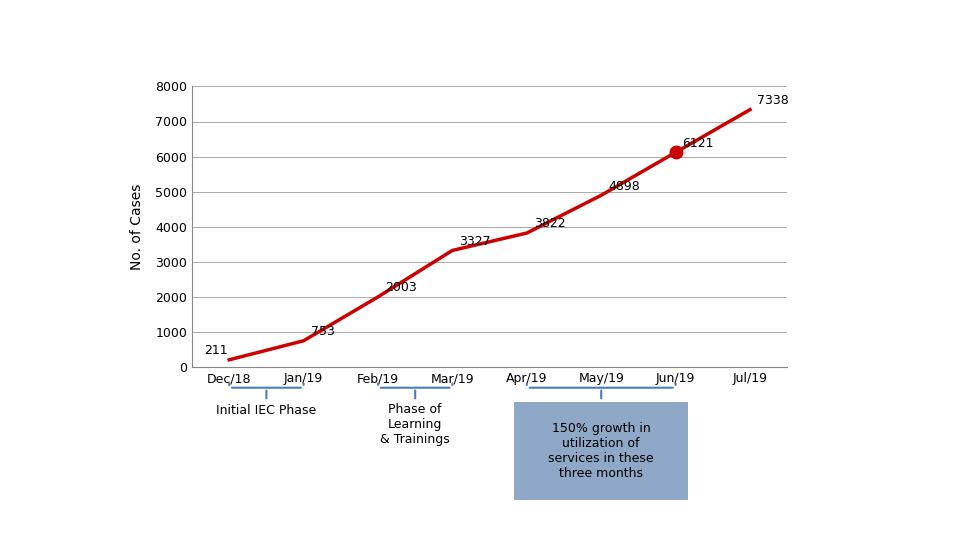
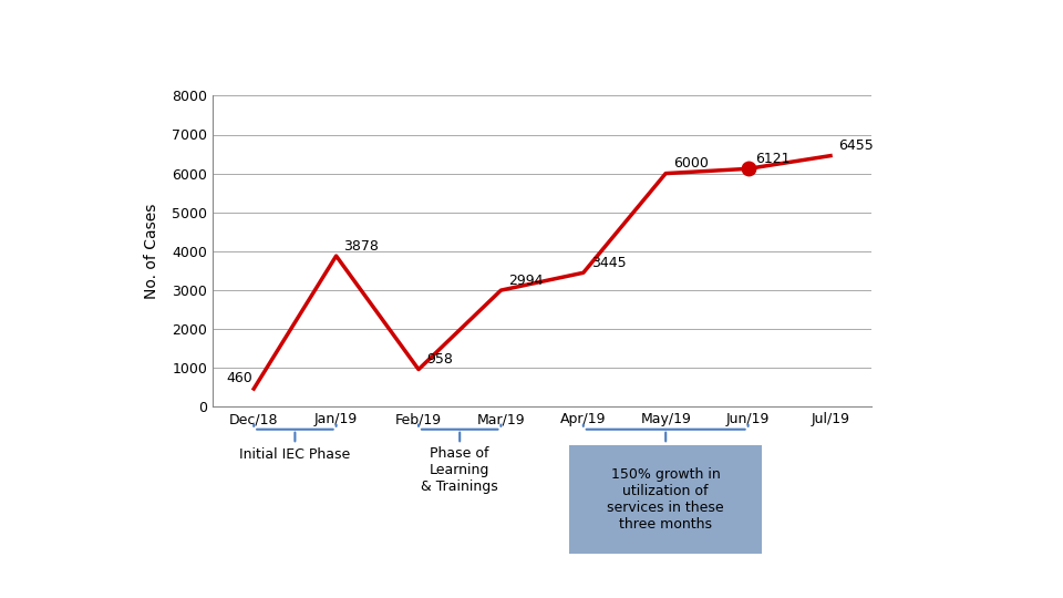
Dec/18: 211 -> 460
Jan/19: 753 -> 3878
Feb/19: 2003 -> 958
Mar/19: 3327 -> 2994
Apr/19: 3822 -> 3445
May/19: 4898 -> 6000
Jul/19: 7338 -> 6455
